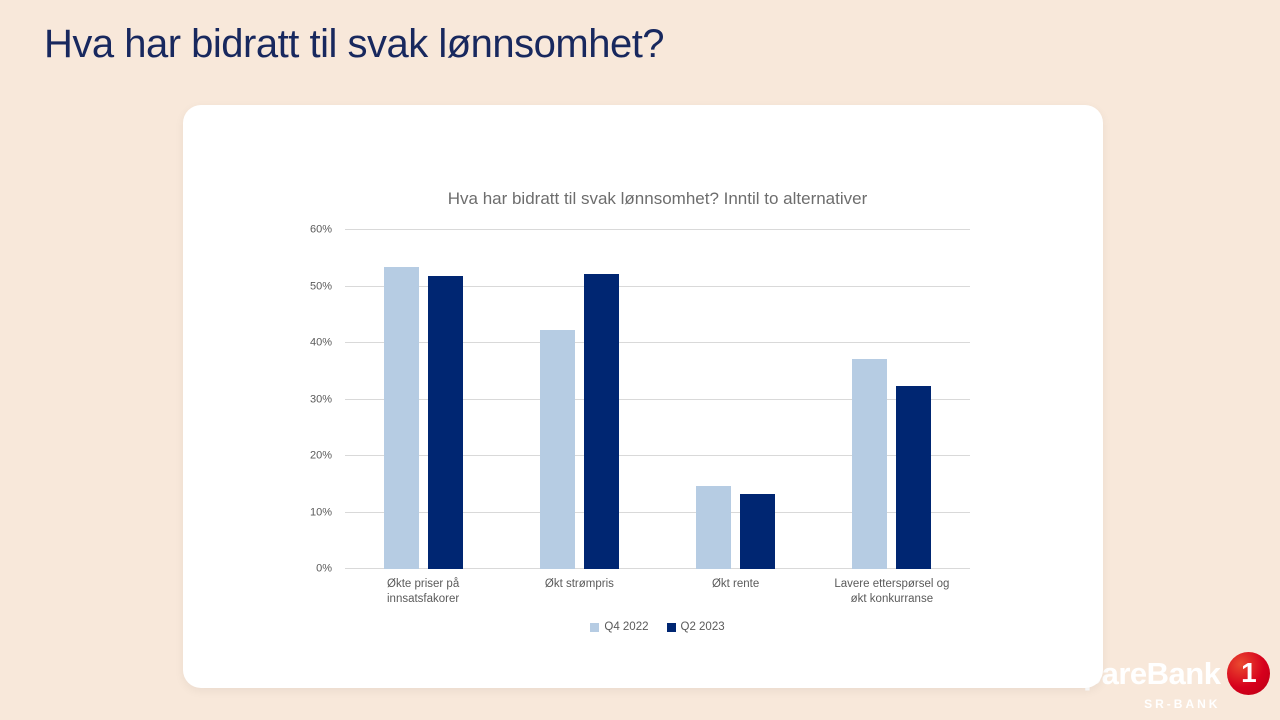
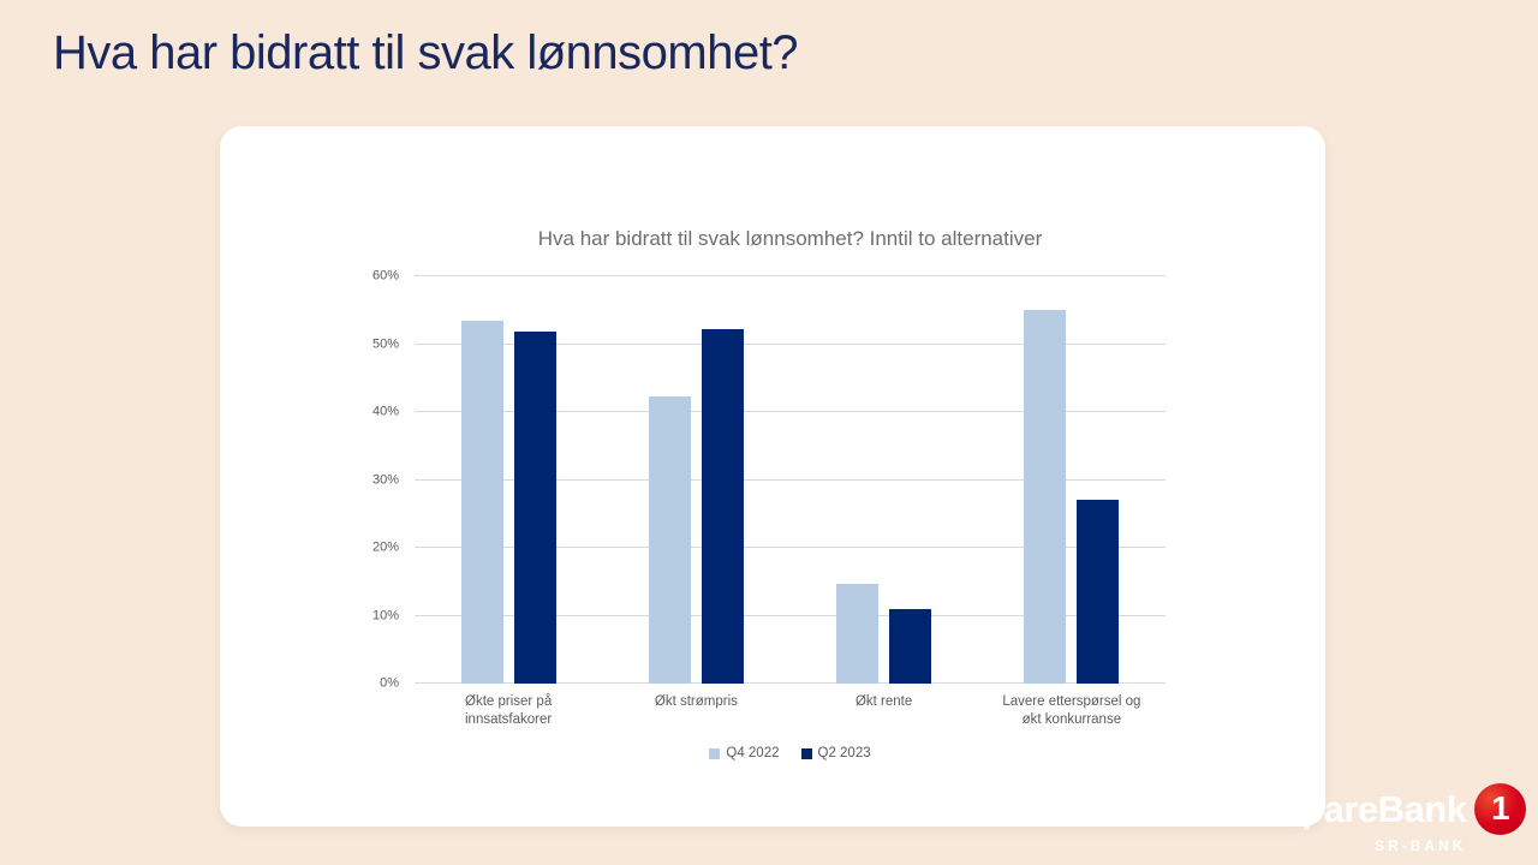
Q2 2023/Økt rente: 13% -> 11%
Q4 2022/Lavere etterspørsel og økt konkurranse: 37% -> 55%
Q2 2023/Lavere etterspørsel og økt konkurranse: 32% -> 27%
